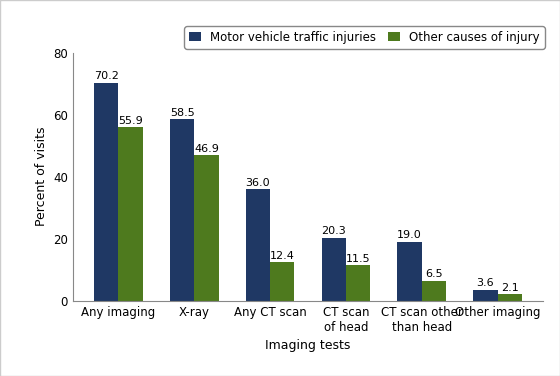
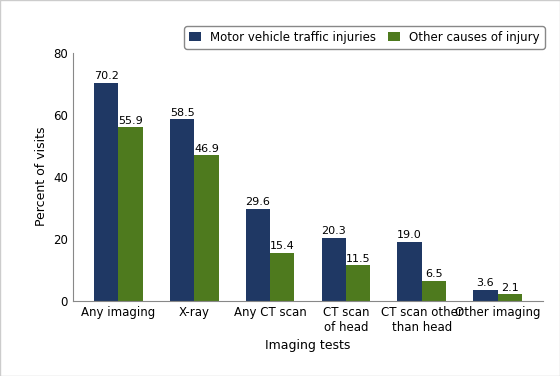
Motor vehicle traffic injuries/Any CT scan: 36.0 -> 29.6
Other causes of injury/Any CT scan: 12.4 -> 15.4
